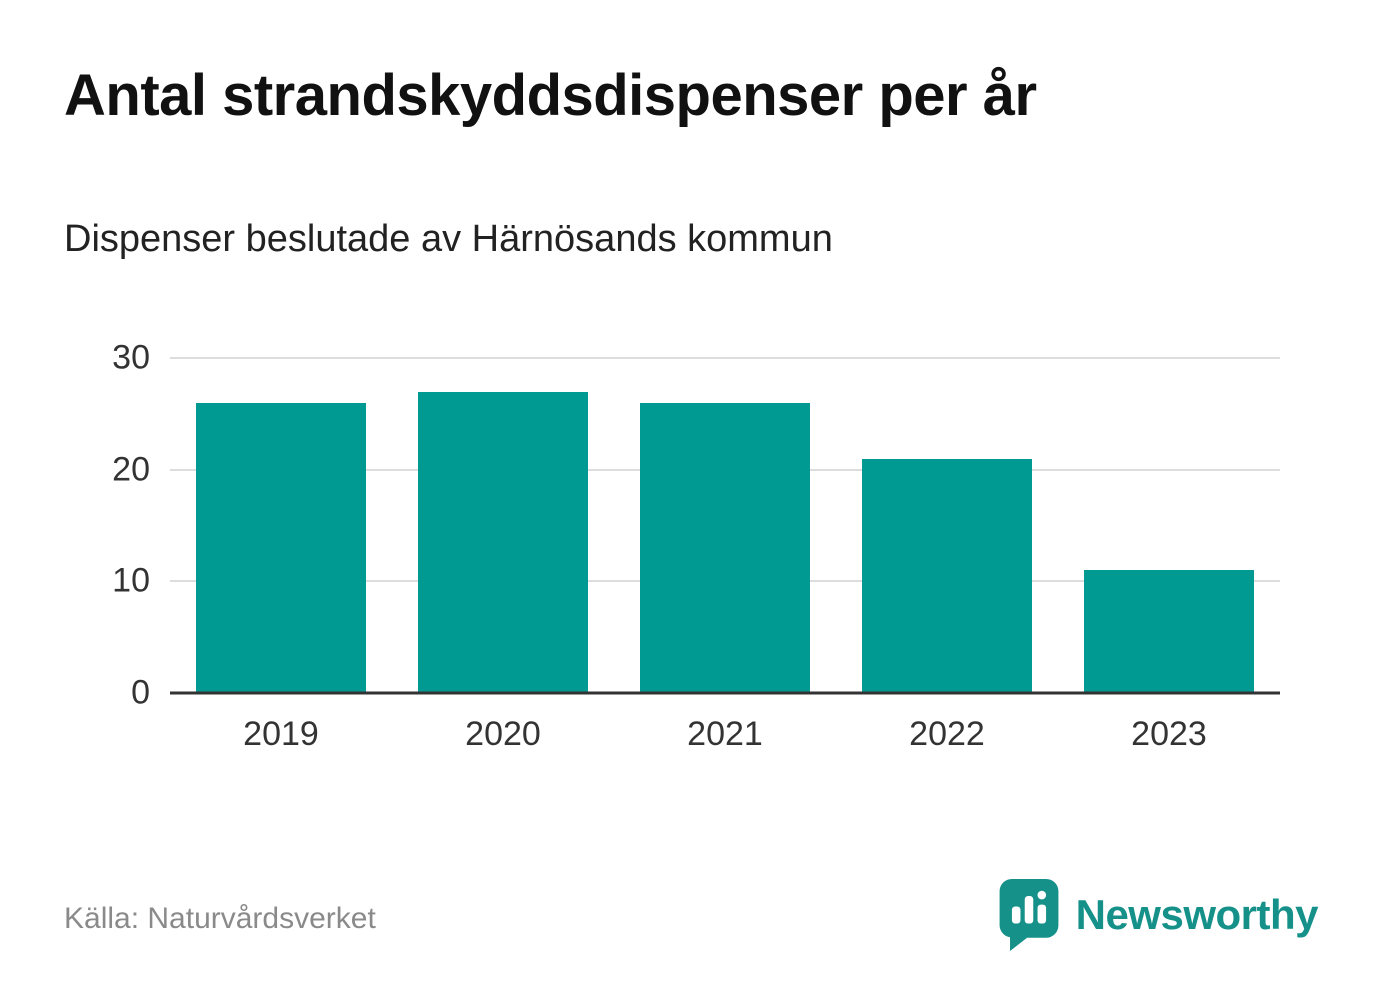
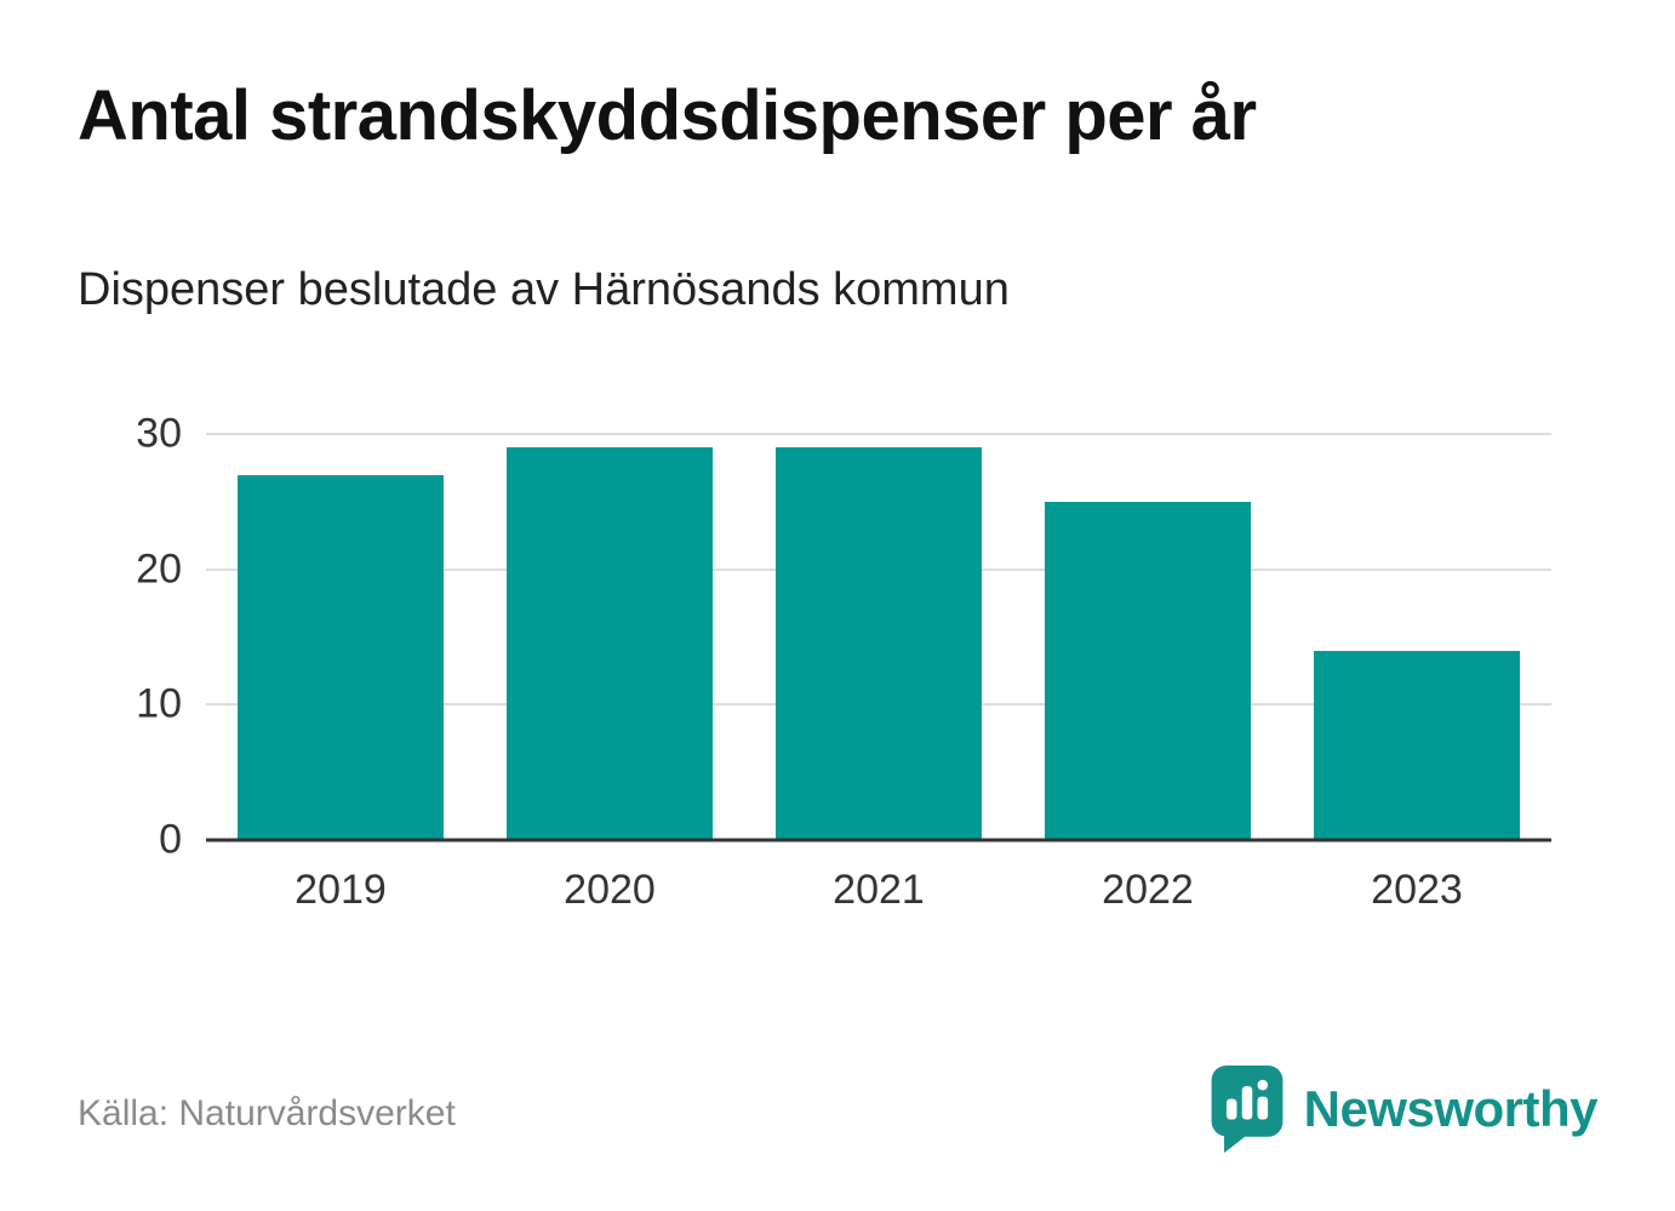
2019: 26 -> 27
2020: 27 -> 29
2021: 26 -> 29
2022: 21 -> 25
2023: 11 -> 14
